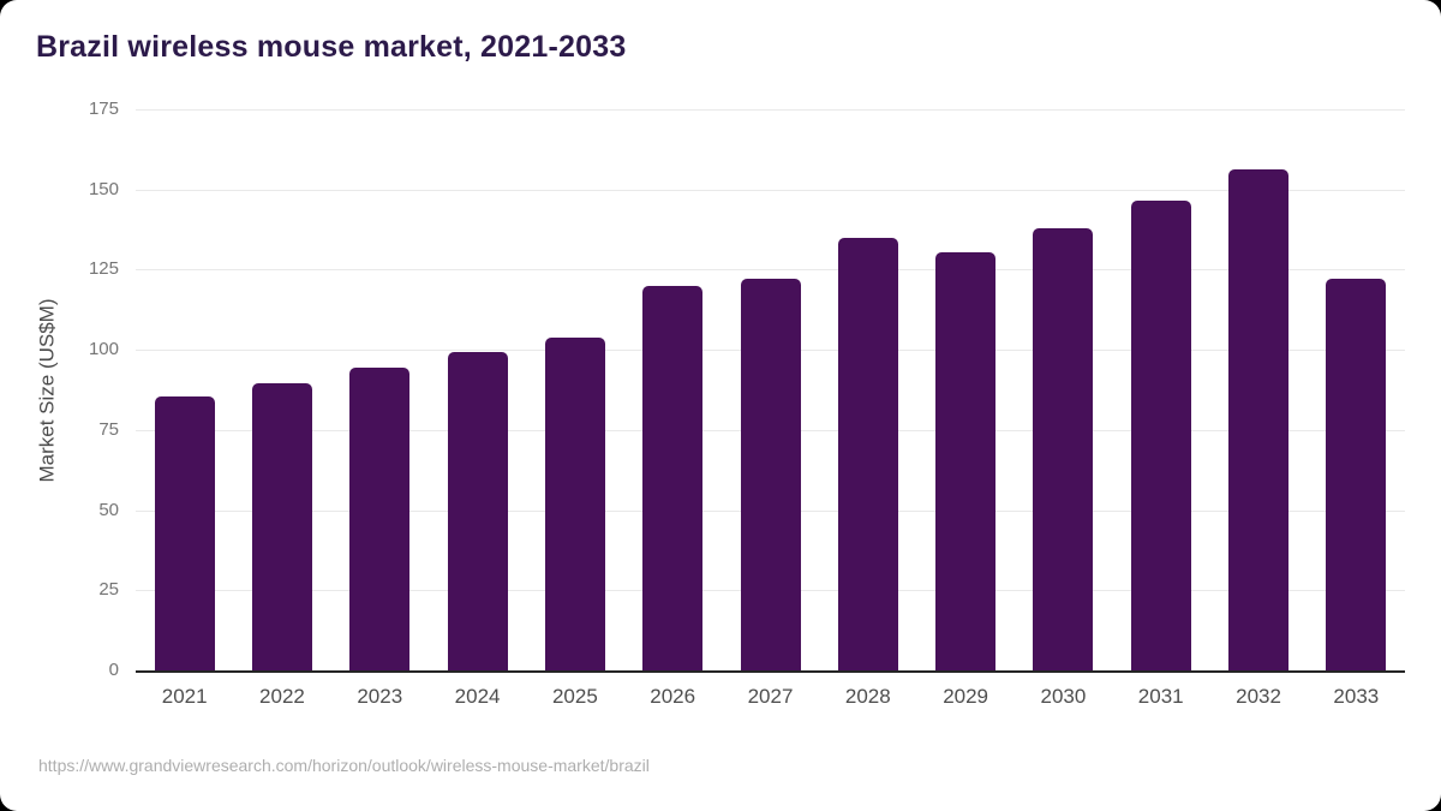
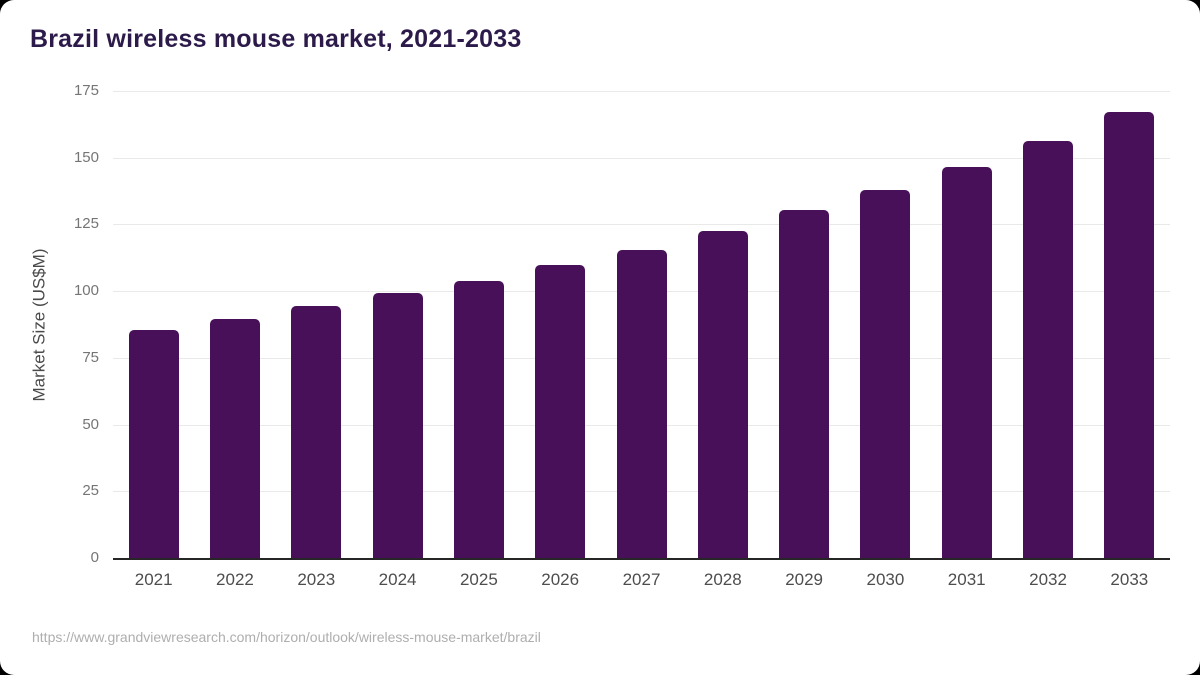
2026: 120 -> 110
2027: 122 -> 115
2028: 135 -> 122
2033: 122 -> 167
